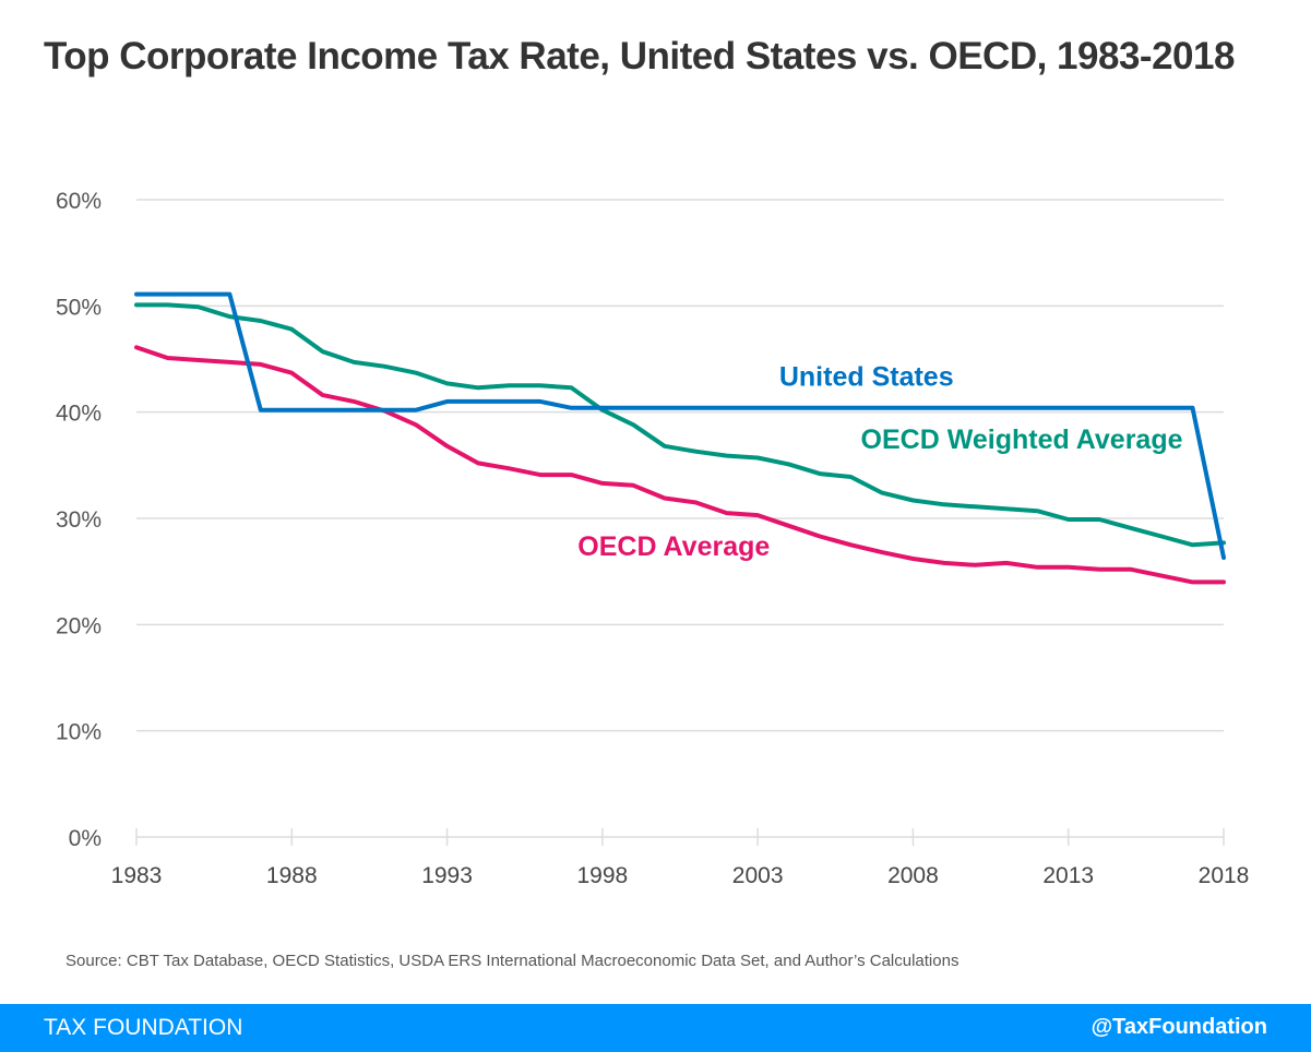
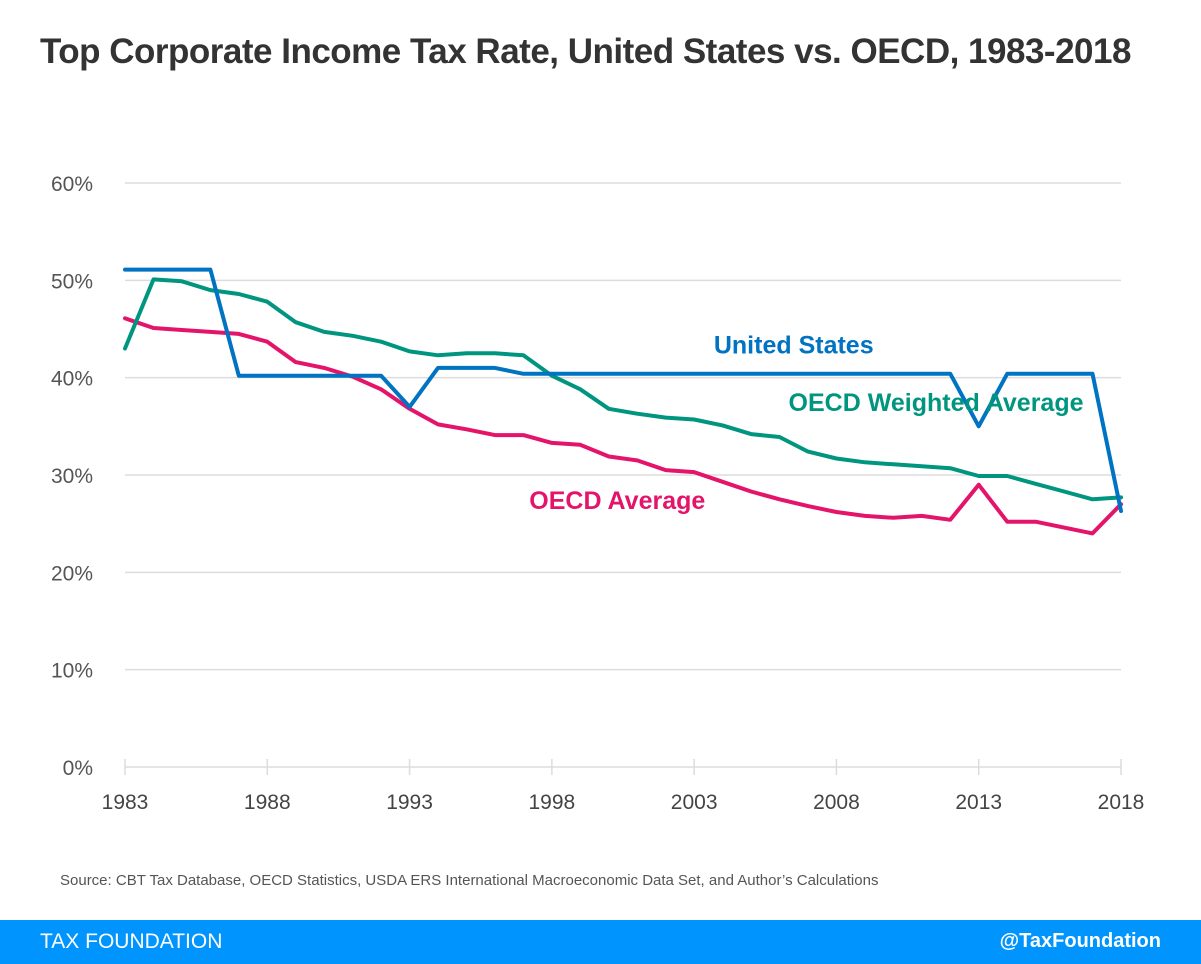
OECD Weighted Average/1983: 50% -> 43%
United States/1993: 41% -> 37%
United States/2013: 40% -> 35%
OECD Average/2013: 25% -> 29%
OECD Average/2018: 24% -> 27%
